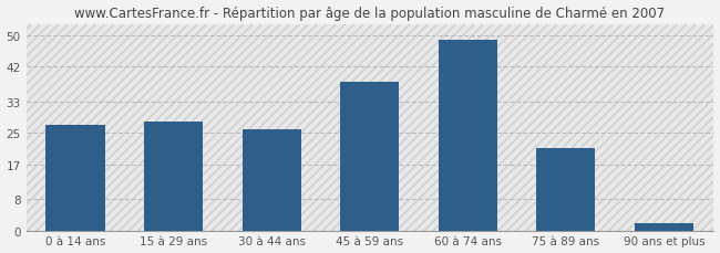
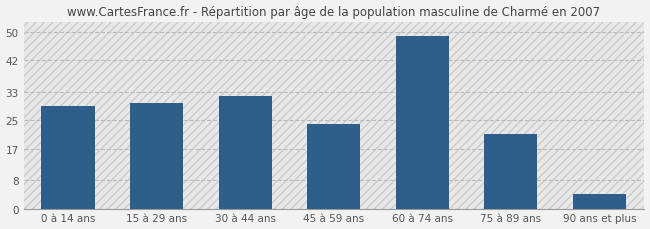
0 à 14 ans: 27 -> 29
15 à 29 ans: 28 -> 30
30 à 44 ans: 26 -> 32
45 à 59 ans: 38 -> 24
90 ans et plus: 2 -> 4
